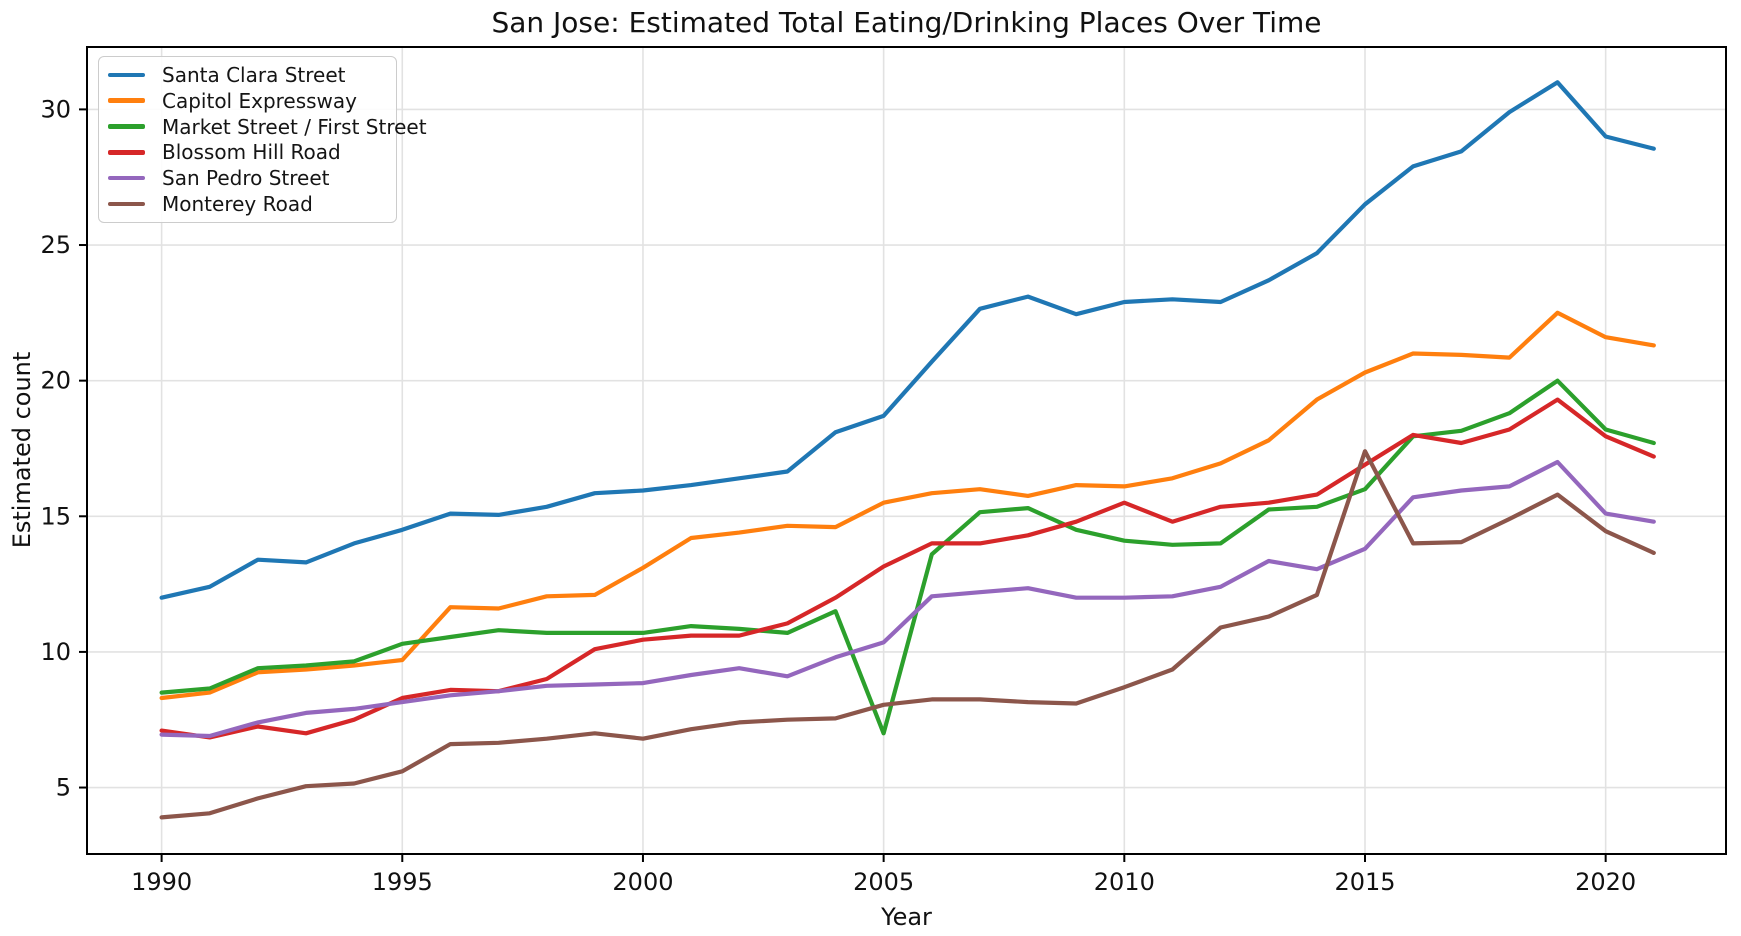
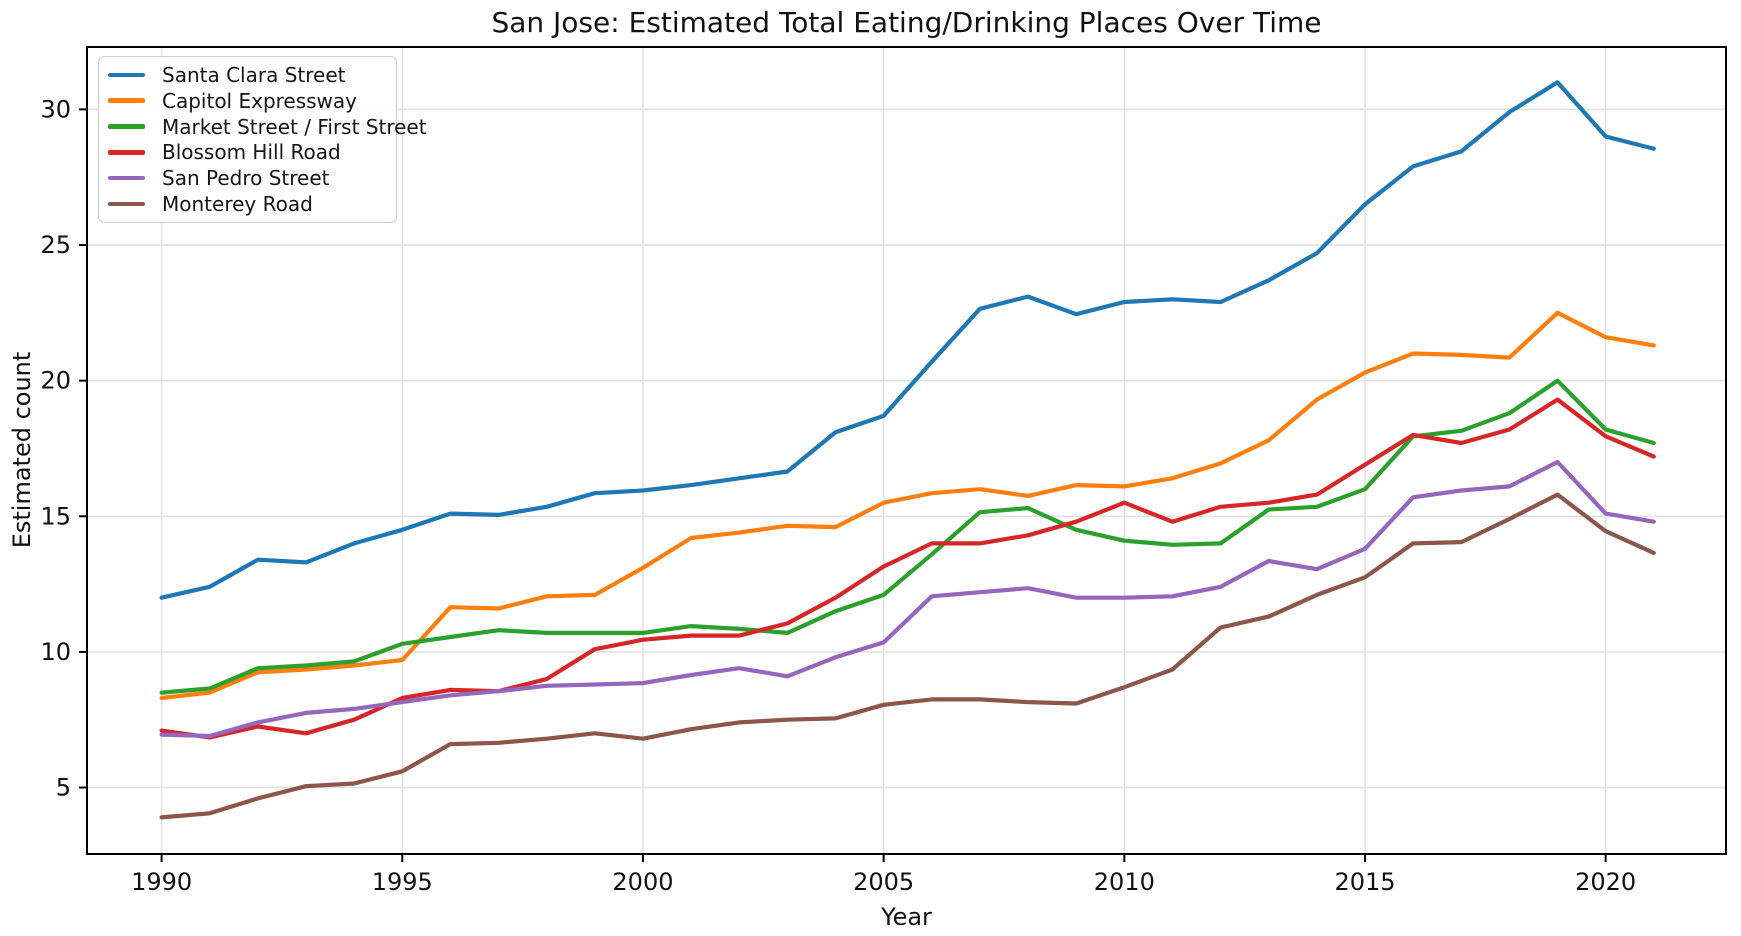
Market Street / First Street/2005: 7.0 -> 12.1
Monterey Road/2015: 17.4 -> 12.8
